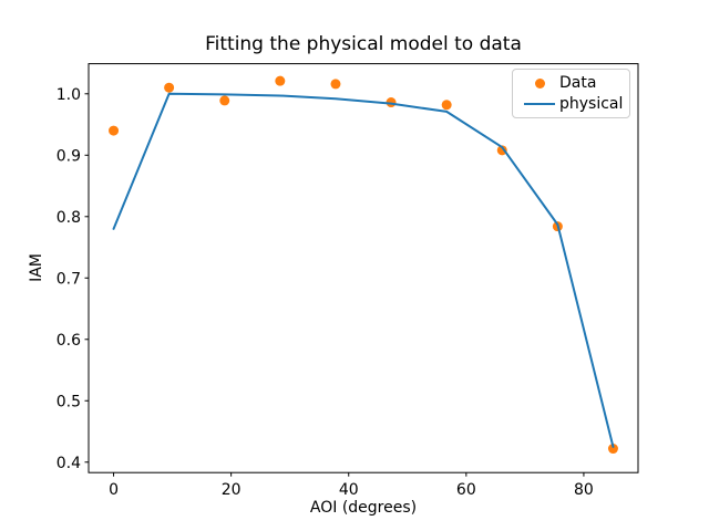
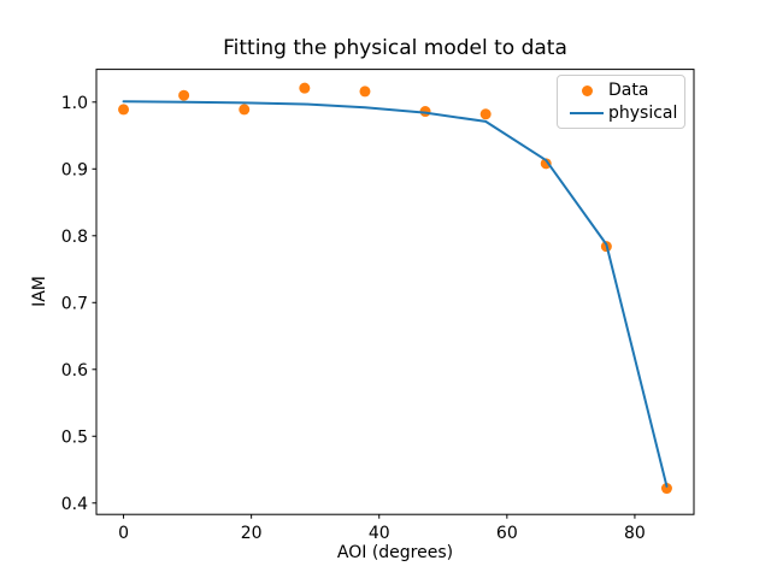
Data/0: 0.94 -> 0.99
physical/0: 0.78 -> 1.00
